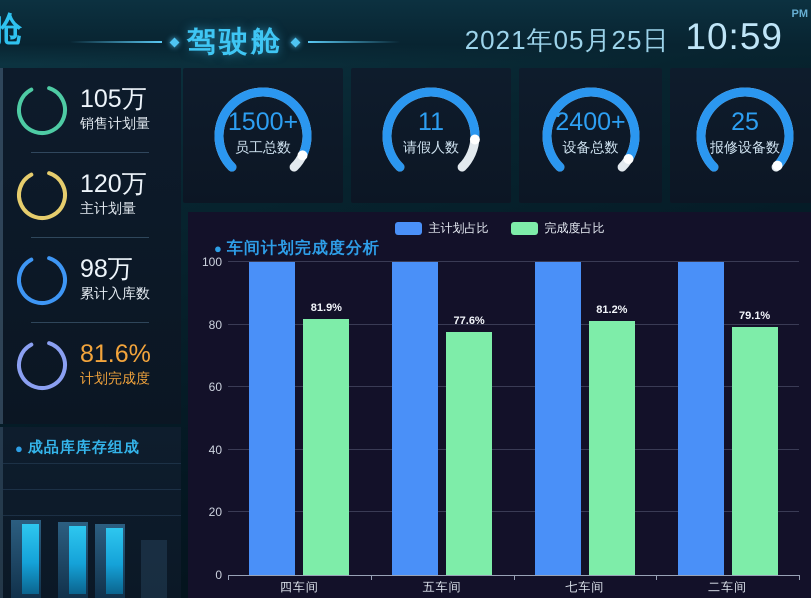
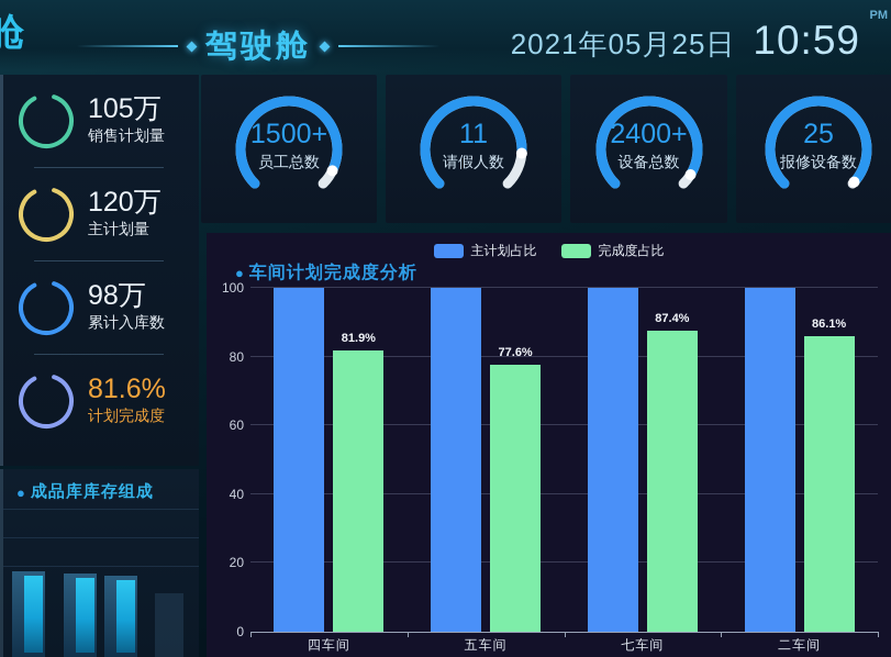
车间计划完成度分析/完成度占比/七车间: 81.2% -> 87.4%
车间计划完成度分析/完成度占比/二车间: 79.1% -> 86.1%
